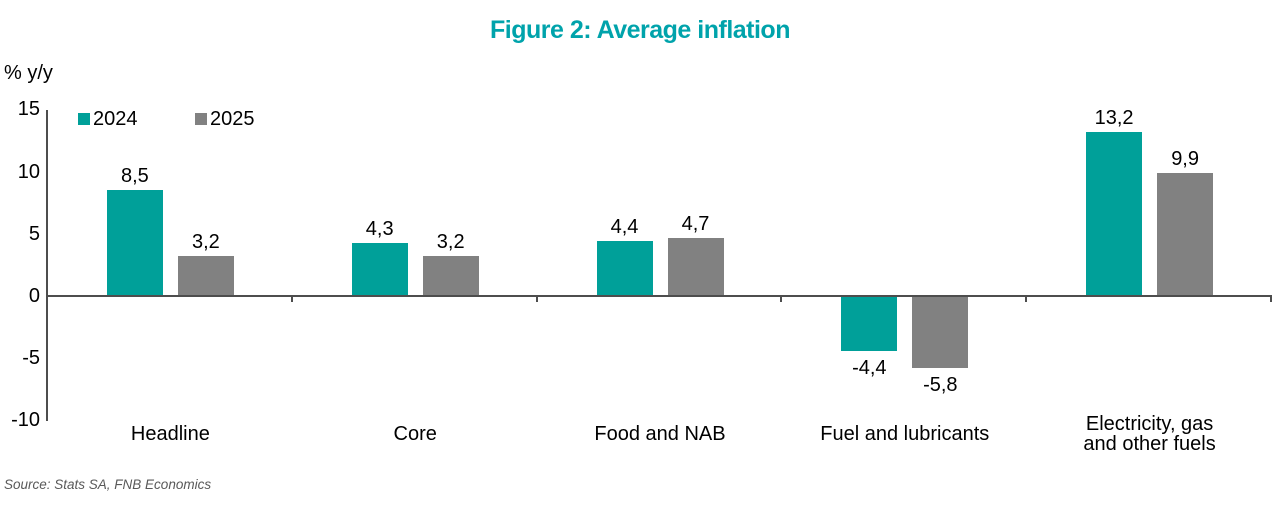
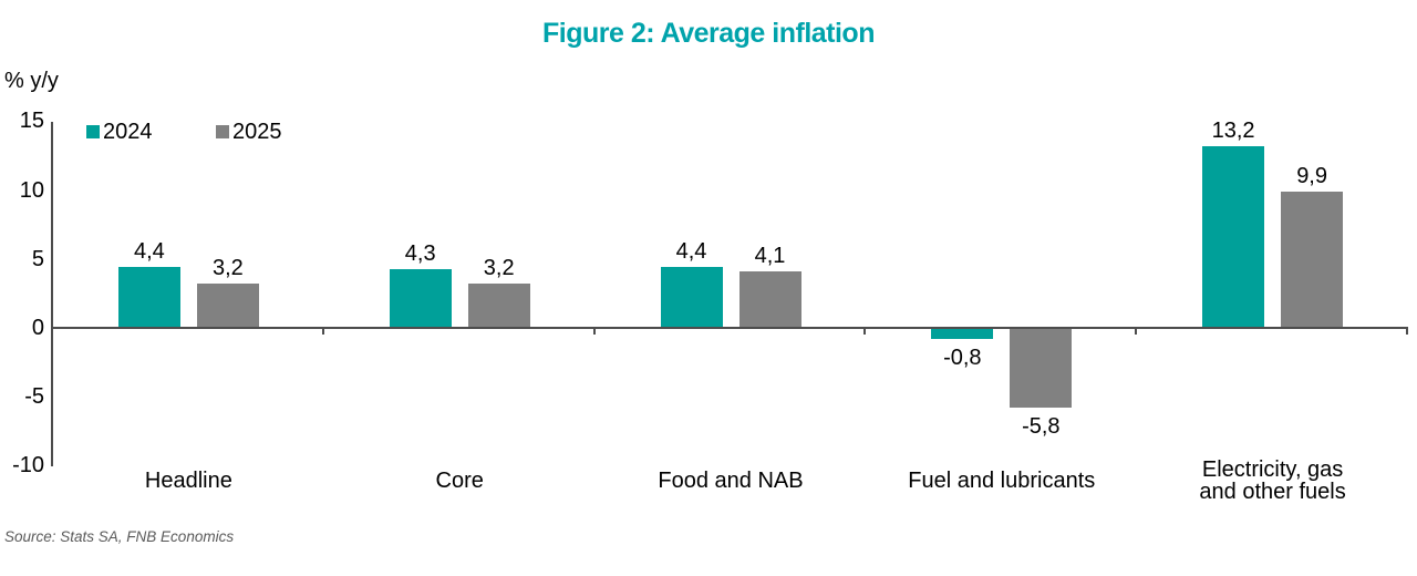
2024/Headline: 8,5 -> 4,4
2025/Food and NAB: 4,7 -> 4,1
2024/Fuel and lubricants: -4,4 -> -0,8
